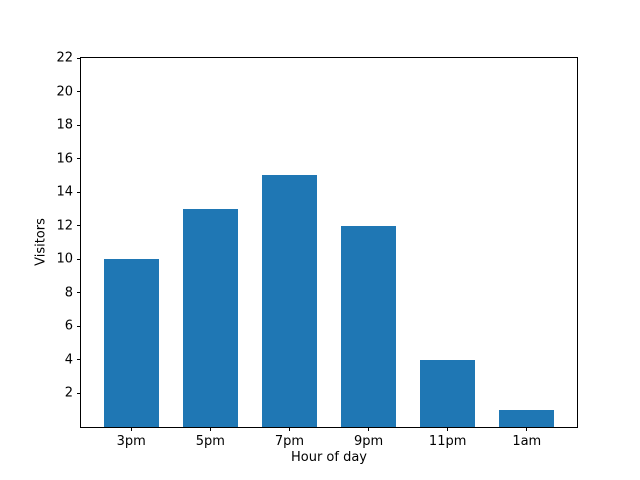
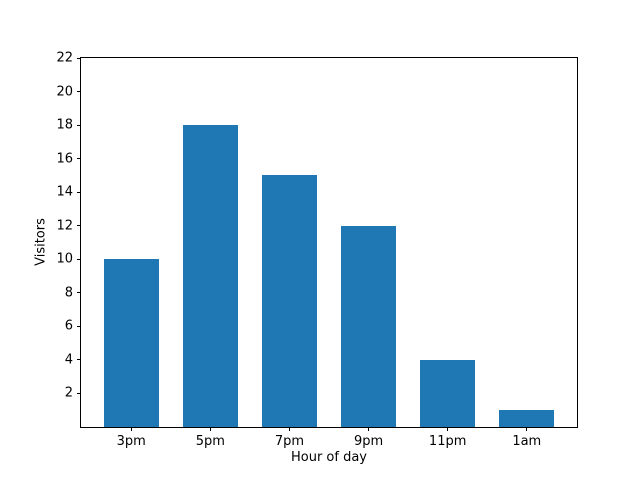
5pm: 13 -> 18
